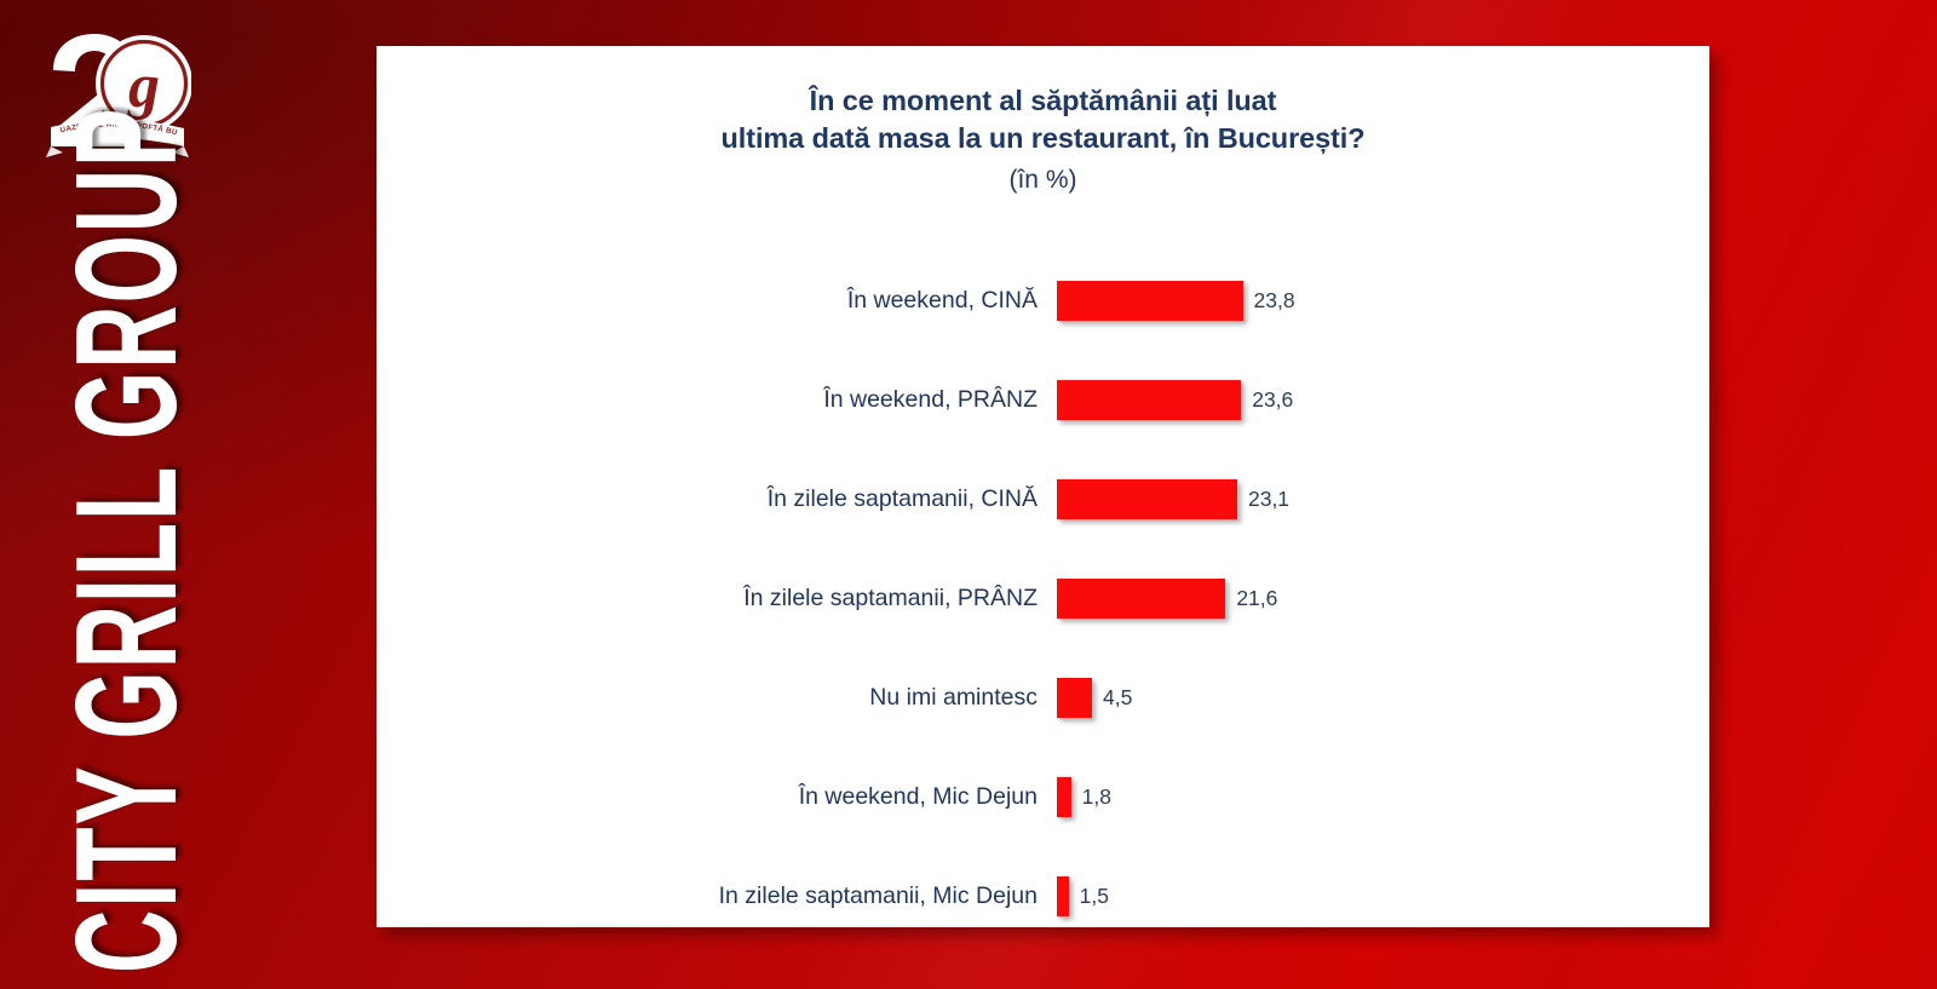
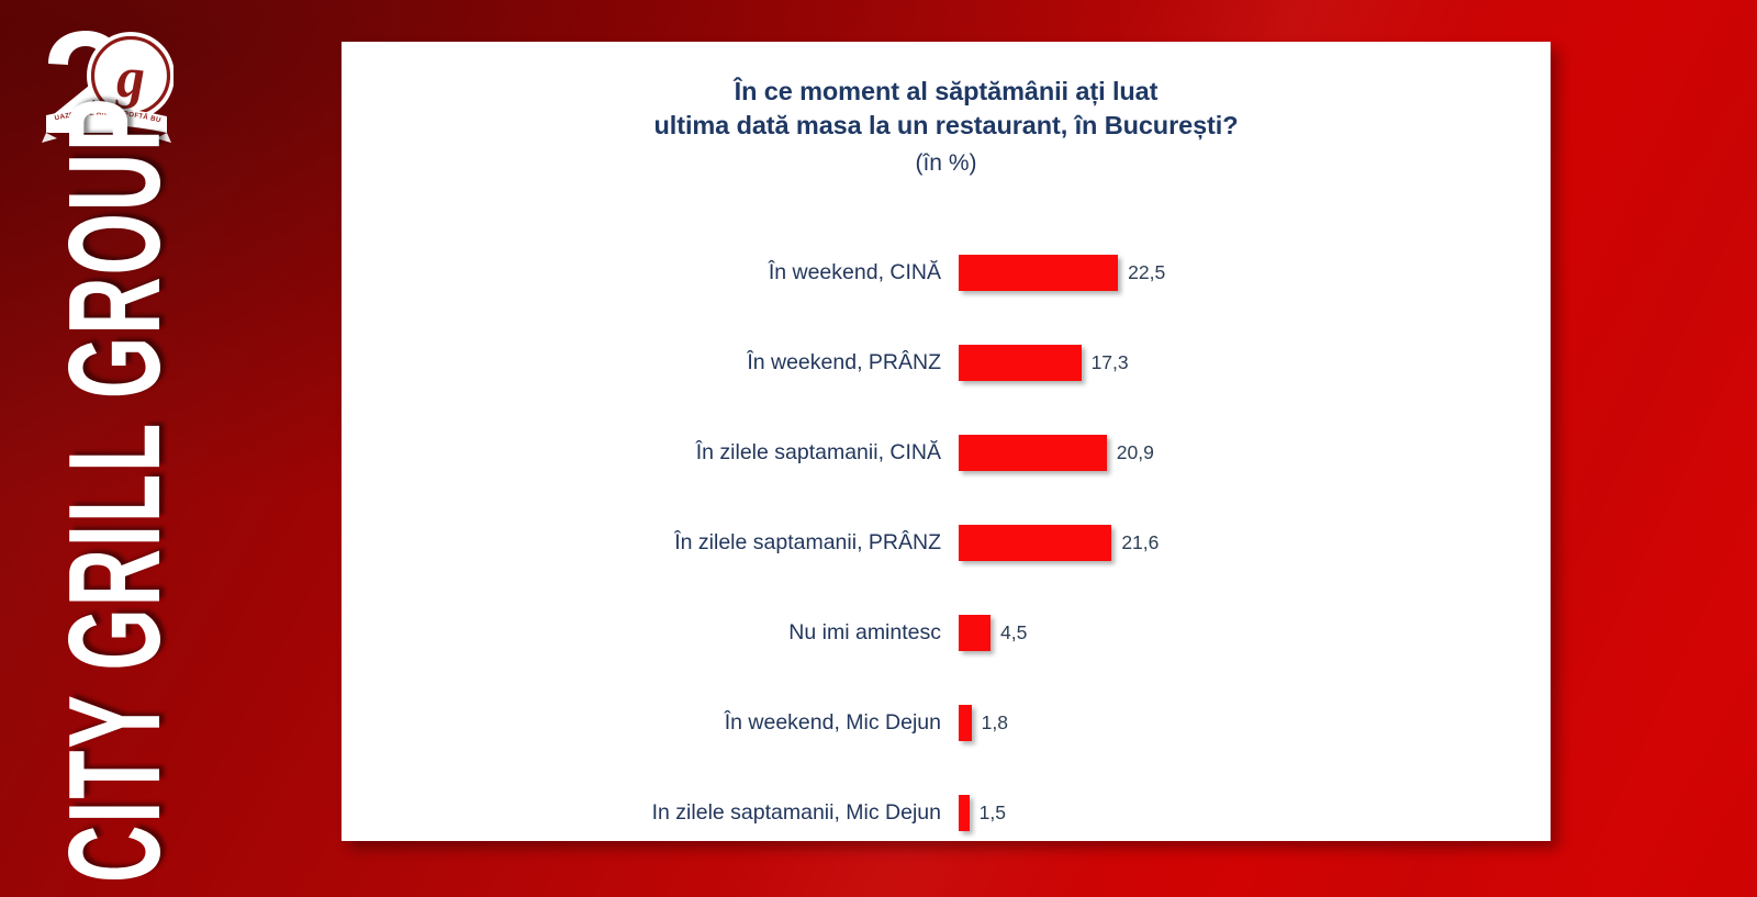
În weekend, CINĂ: 23,8 -> 22,5
În weekend, PRÂNZ: 23,6 -> 17,3
În zilele saptamanii, CINĂ: 23,1 -> 20,9
